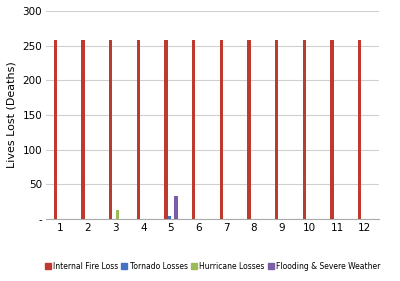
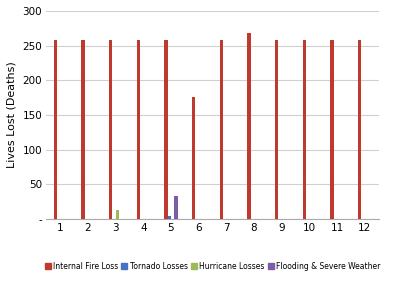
Internal Fire Loss/6: 258 -> 176
Internal Fire Loss/8: 258 -> 268
